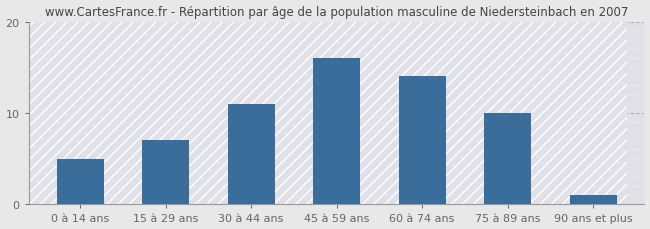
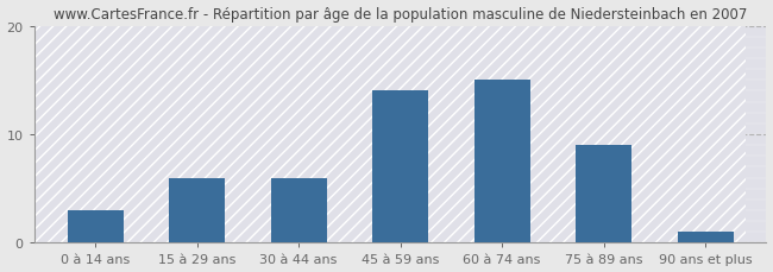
0 à 14 ans: 5 -> 3
15 à 29 ans: 7 -> 6
30 à 44 ans: 11 -> 6
45 à 59 ans: 16 -> 14
60 à 74 ans: 14 -> 15
75 à 89 ans: 10 -> 9
